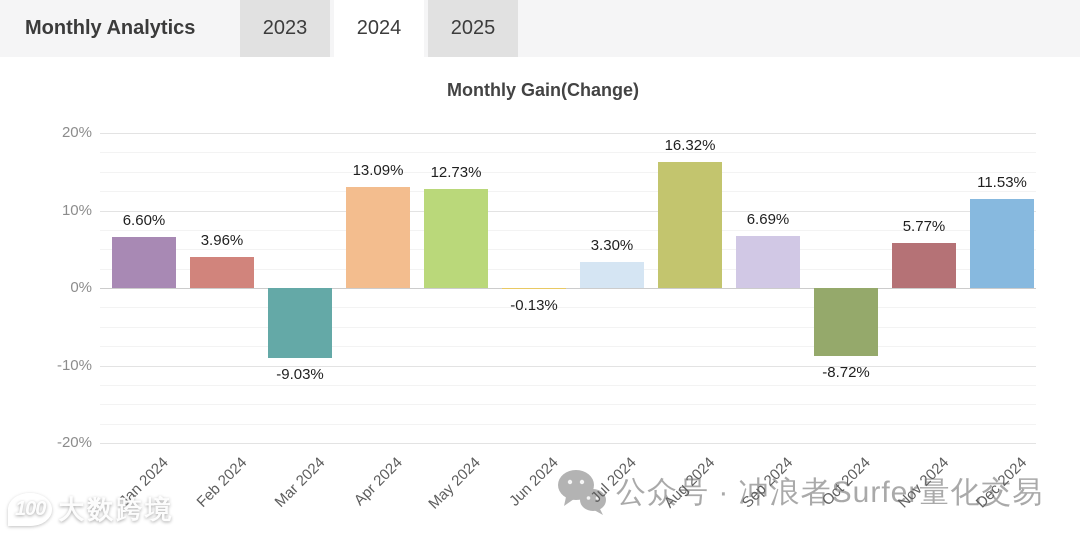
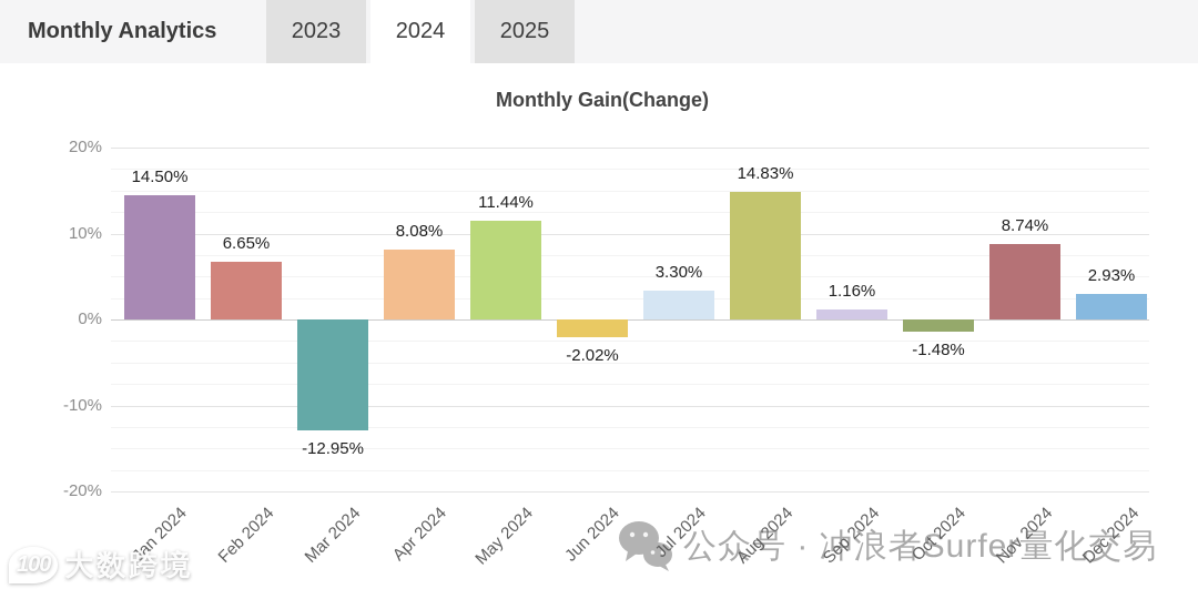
Jan 2024: 6.60% -> 14.50%
Feb 2024: 3.96% -> 6.65%
Mar 2024: -9.03% -> -12.95%
Apr 2024: 13.09% -> 8.08%
May 2024: 12.73% -> 11.44%
Jun 2024: -0.13% -> -2.02%
Aug 2024: 16.32% -> 14.83%
Sep 2024: 6.69% -> 1.16%
Oct 2024: -8.72% -> -1.48%
Nov 2024: 5.77% -> 8.74%
Dec 2024: 11.53% -> 2.93%
